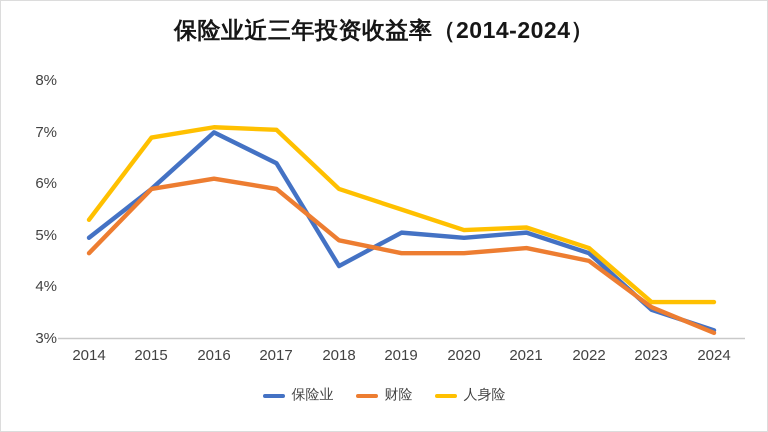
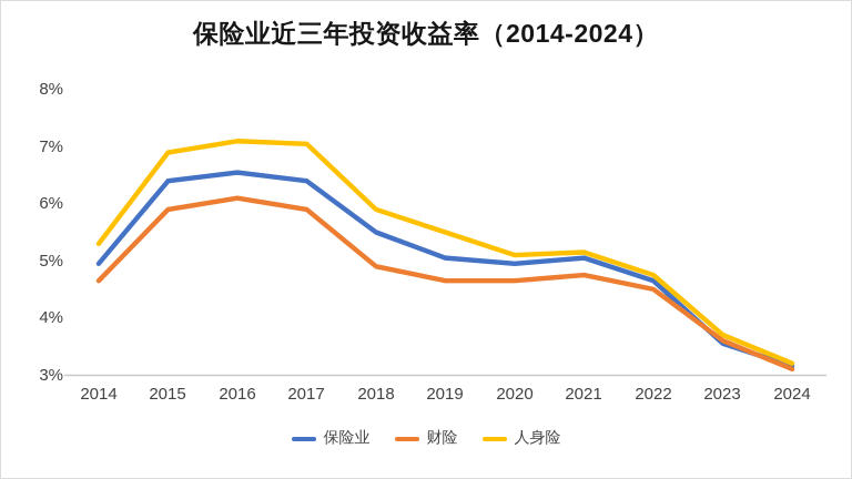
保险业/2015: 5.9% -> 6.4%
保险业/2016: 7.0% -> 6.5%
保险业/2018: 4.4% -> 5.5%
人身险/2024: 3.7% -> 3.2%
